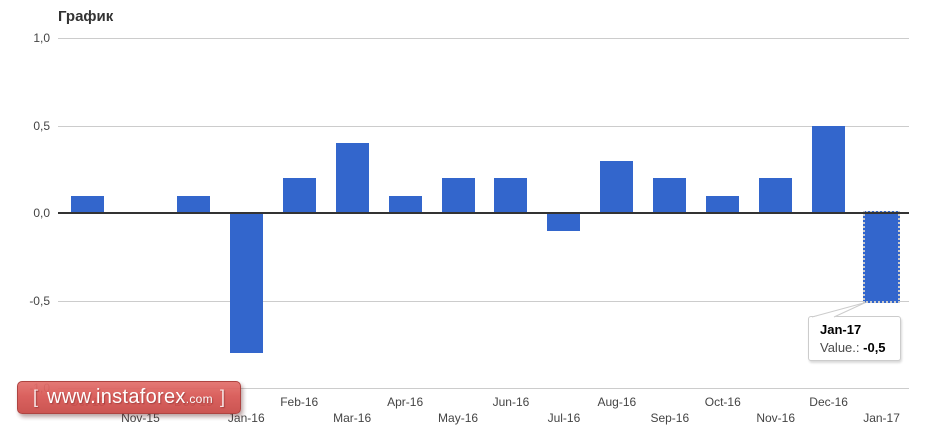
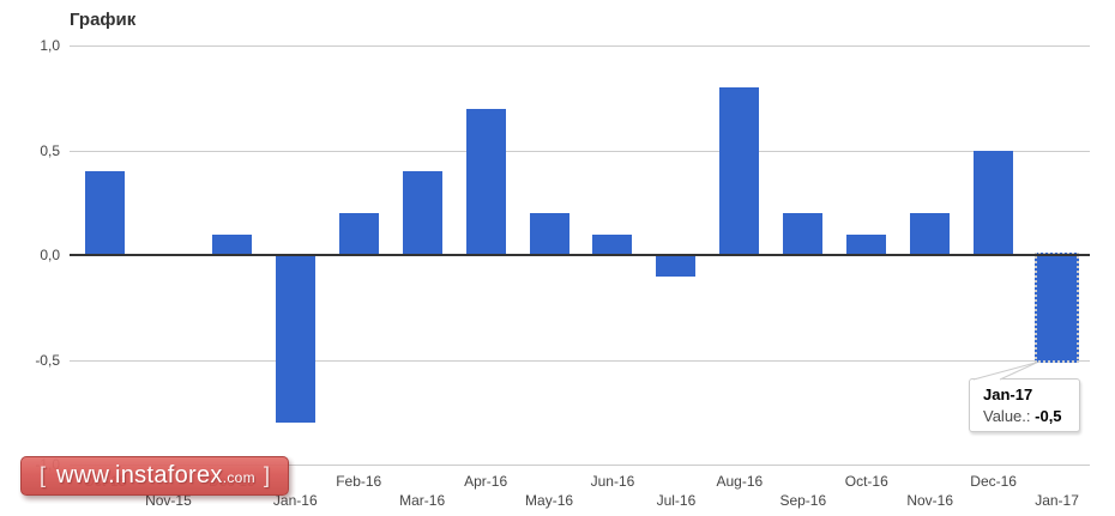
Oct-15: 0,1 -> 0,4
Apr-16: 0,1 -> 0,7
Jun-16: 0,2 -> 0,1
Aug-16: 0,3 -> 0,8
